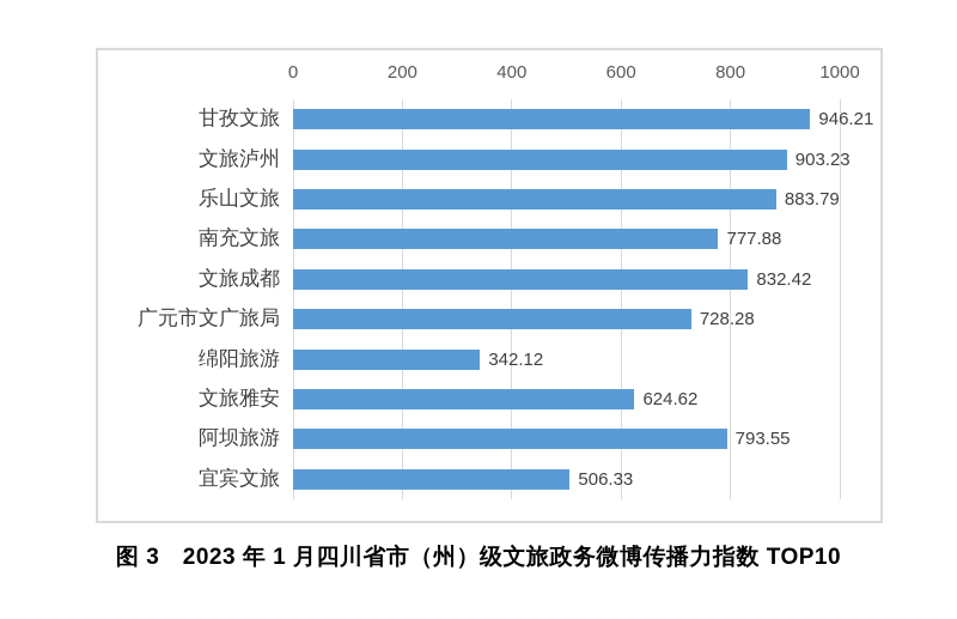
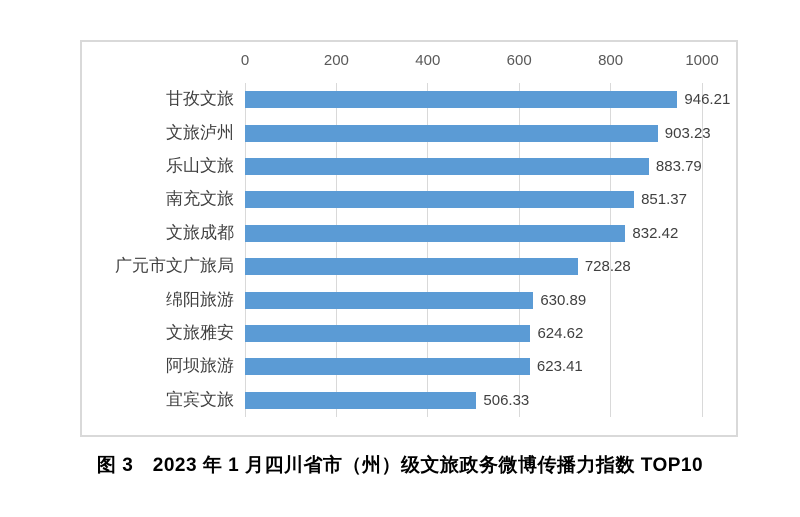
南充文旅: 777.88 -> 851.37
绵阳旅游: 342.12 -> 630.89
阿坝旅游: 793.55 -> 623.41
